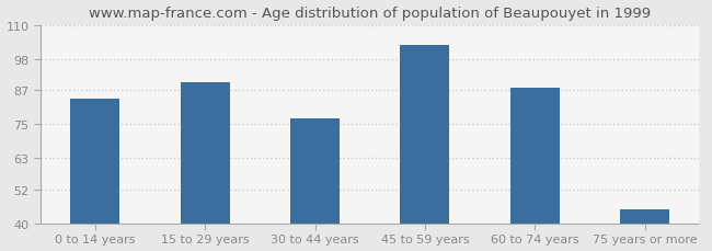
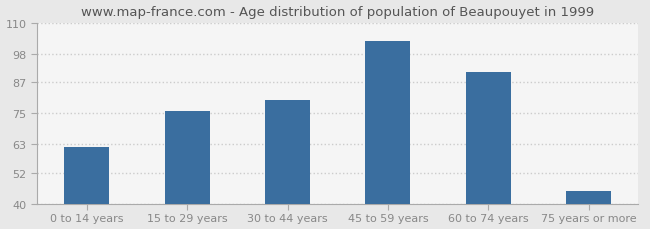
0 to 14 years: 84 -> 62
15 to 29 years: 90 -> 76
30 to 44 years: 77 -> 80
60 to 74 years: 88 -> 91
